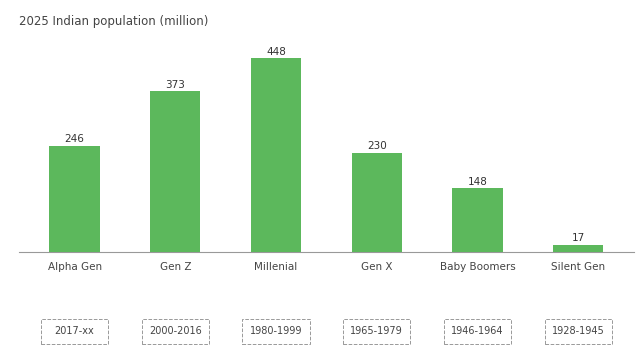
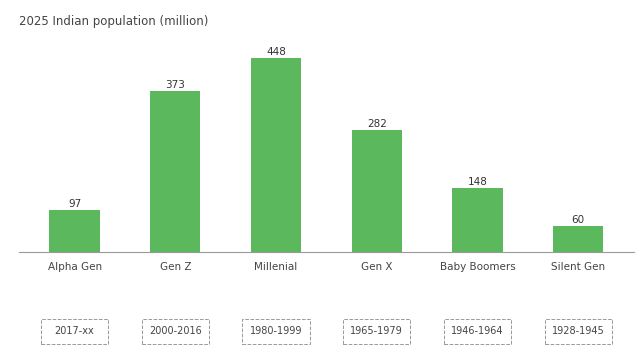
Alpha Gen: 246 -> 97
Gen X: 230 -> 282
Silent Gen: 17 -> 60
